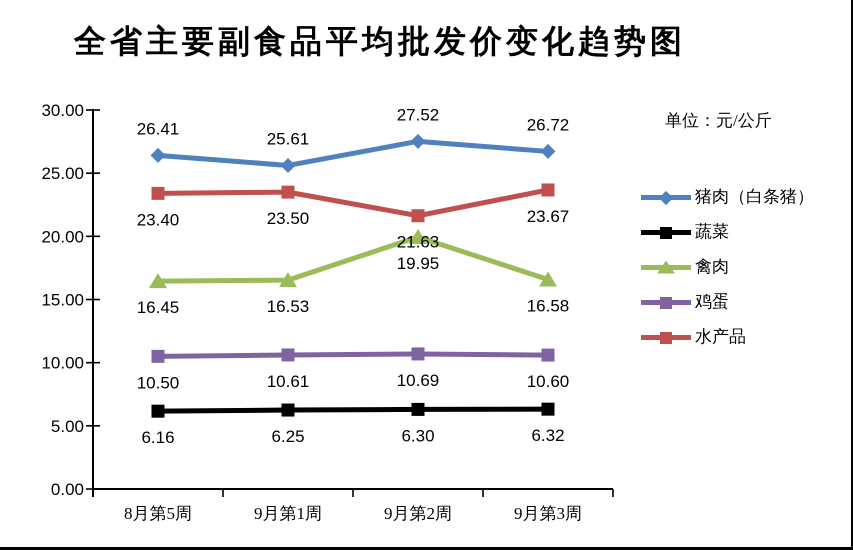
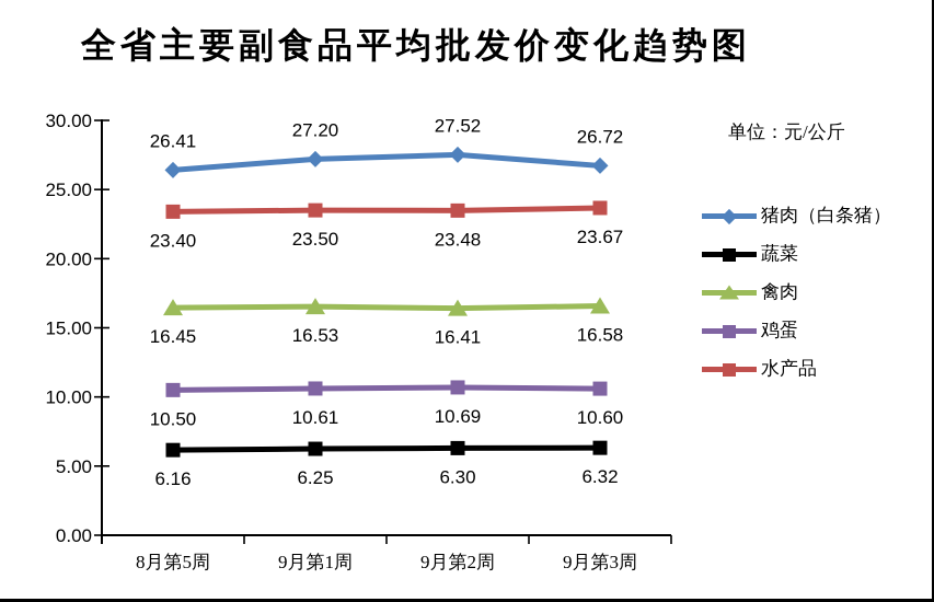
猪肉（白条猪）/9月第1周: 25.61 -> 27.20
禽肉/9月第2周: 19.95 -> 16.41
水产品/9月第2周: 21.63 -> 23.48
